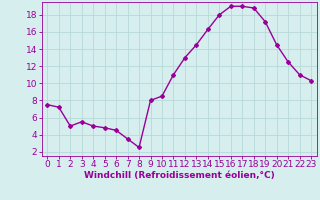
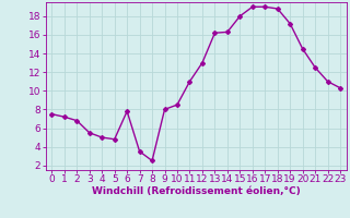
2: 5.0 -> 6.8
6: 4.5 -> 7.8
13: 14.5 -> 16.2
